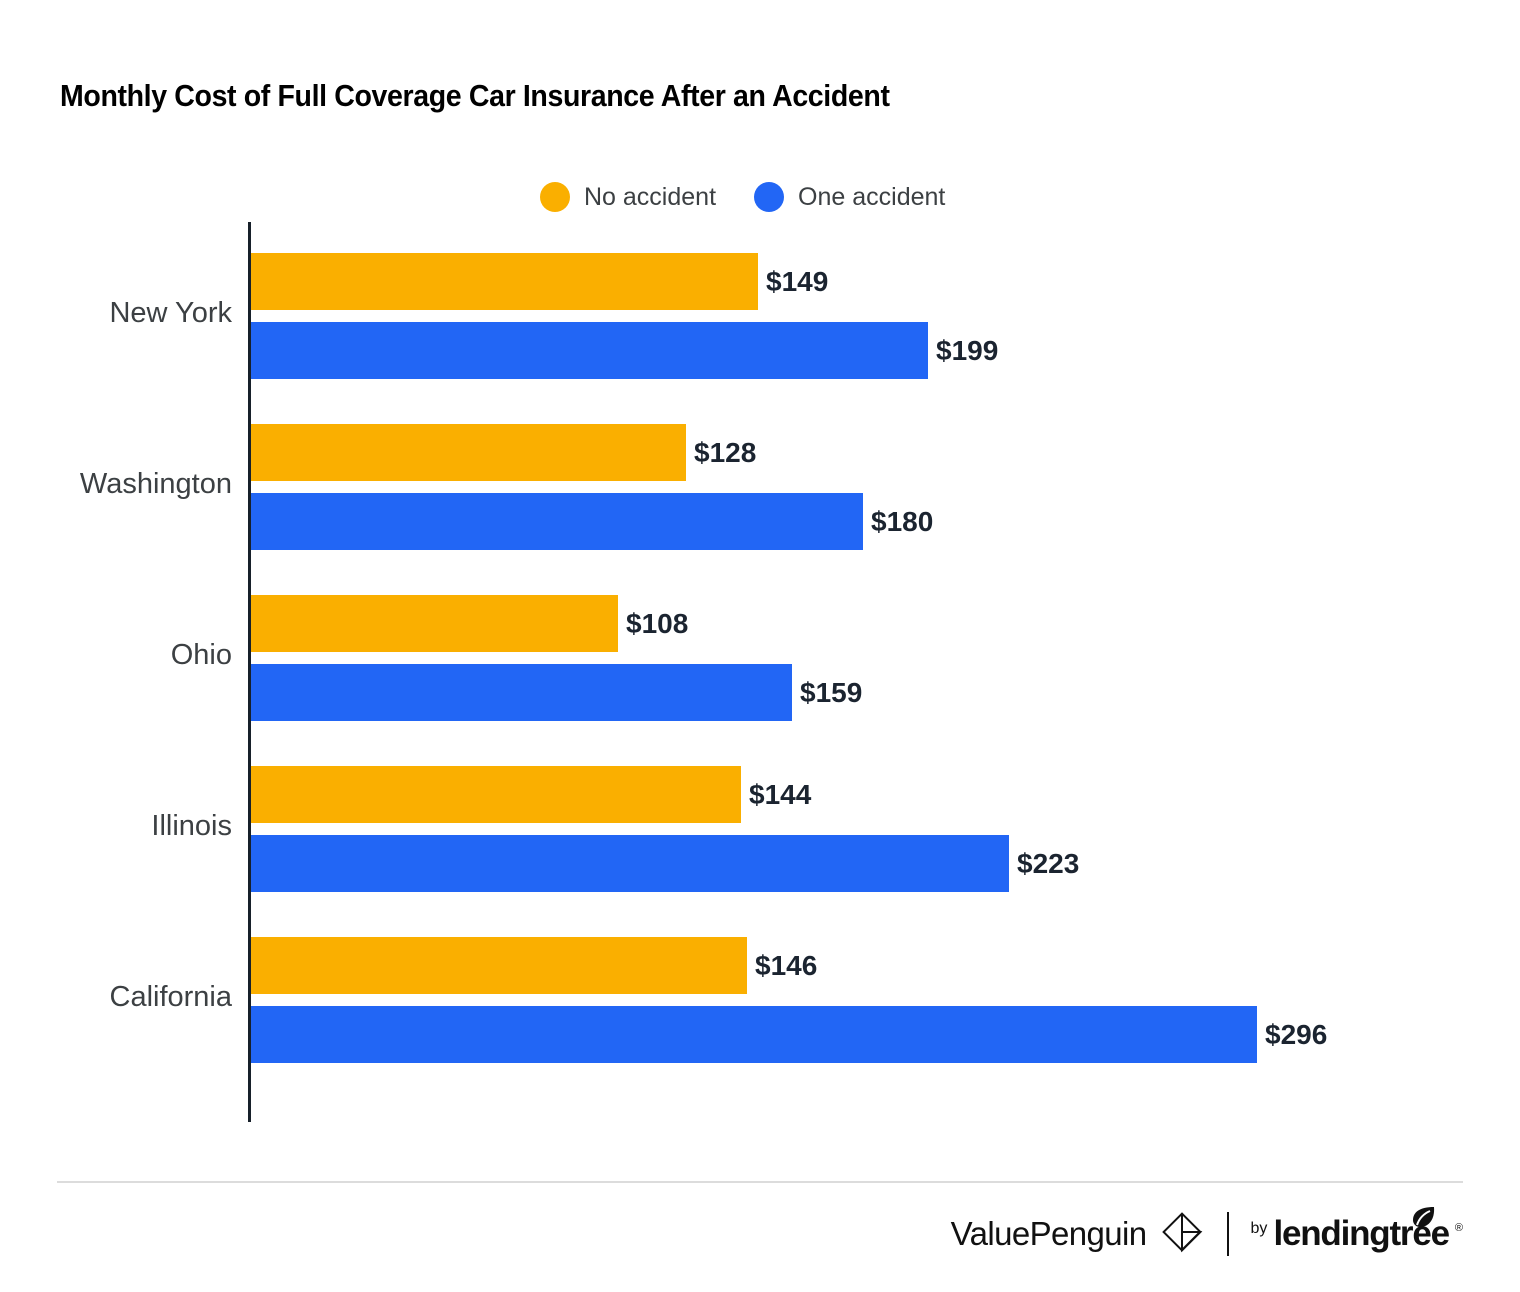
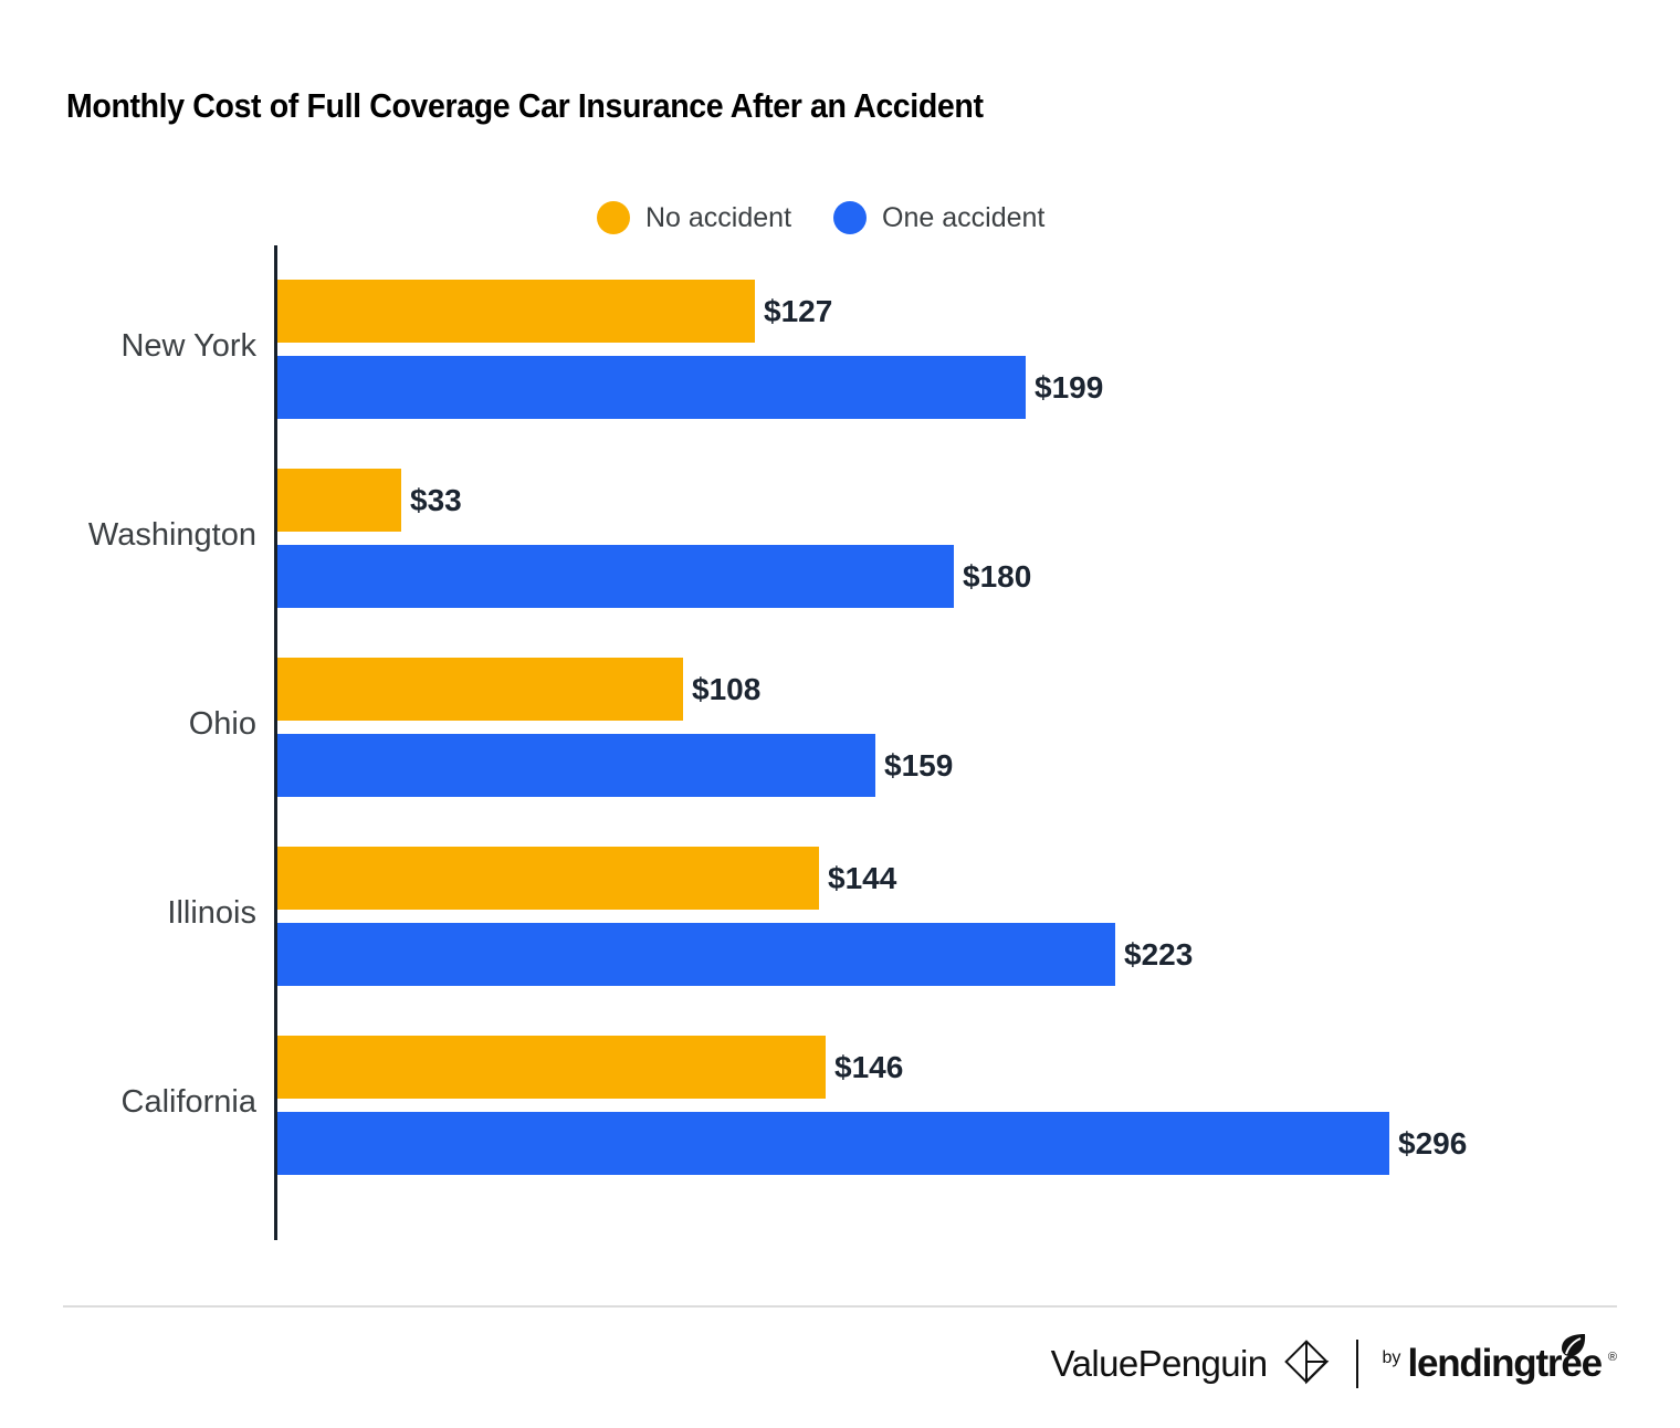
No accident/New York: $149 -> $127
No accident/Washington: $128 -> $33
